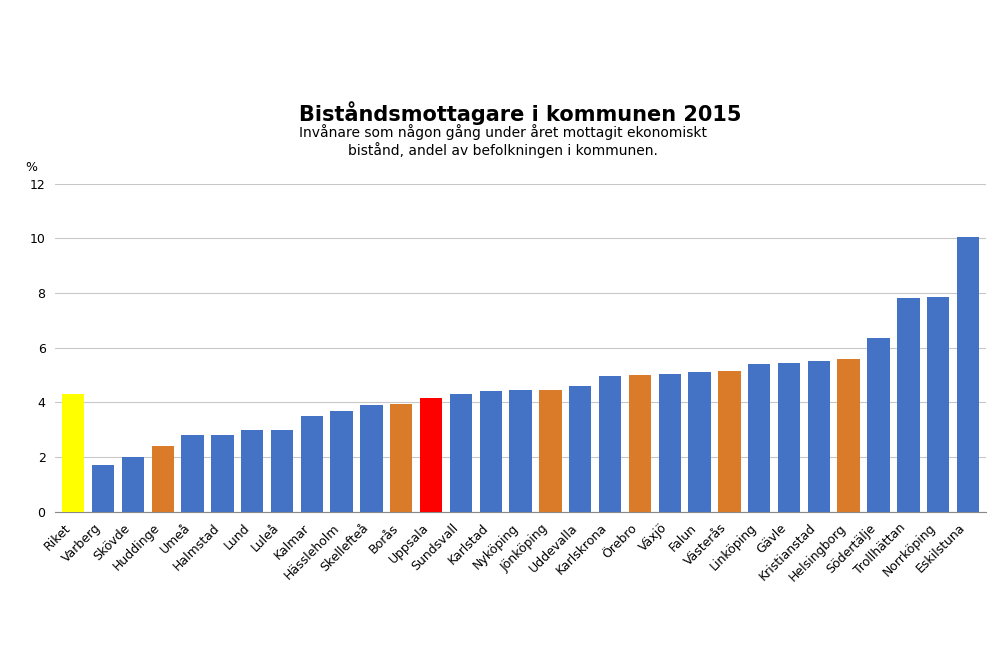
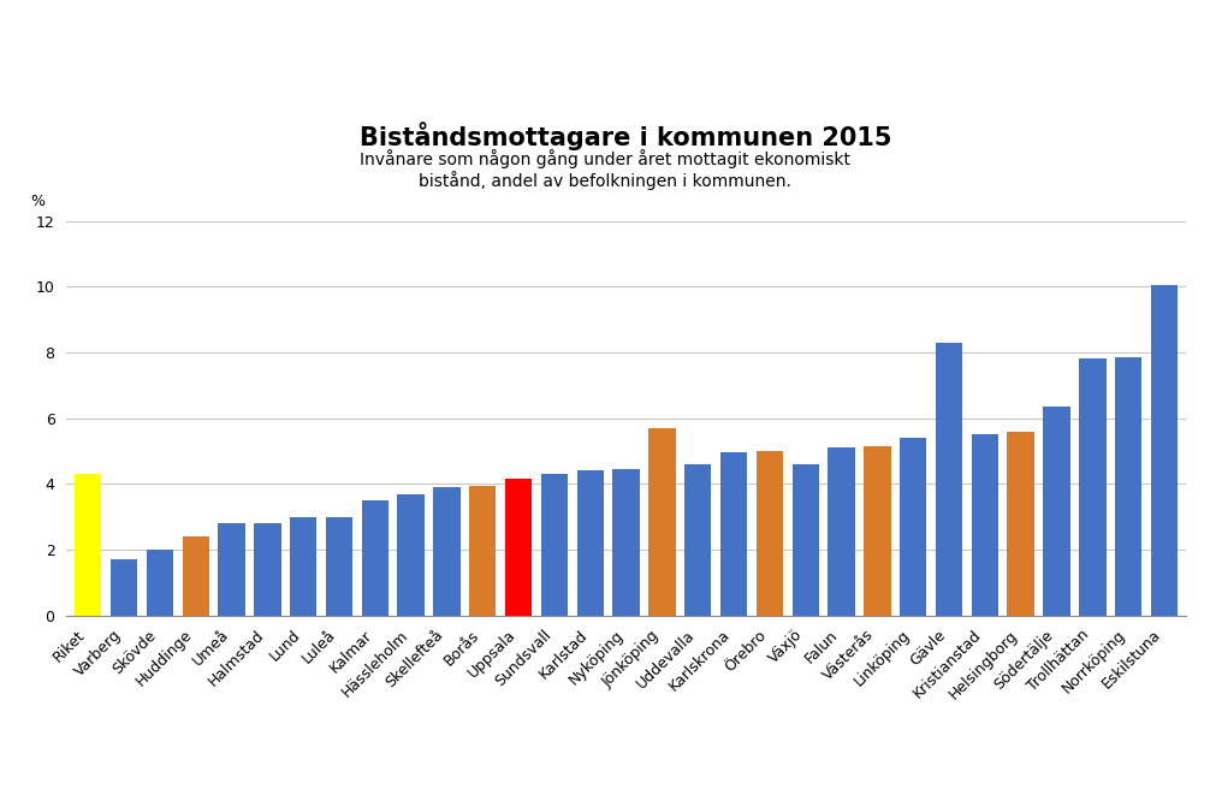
Jönköping: 4.45 -> 5.70
Växjö: 5.05 -> 4.60
Gävle: 5.45 -> 8.30
